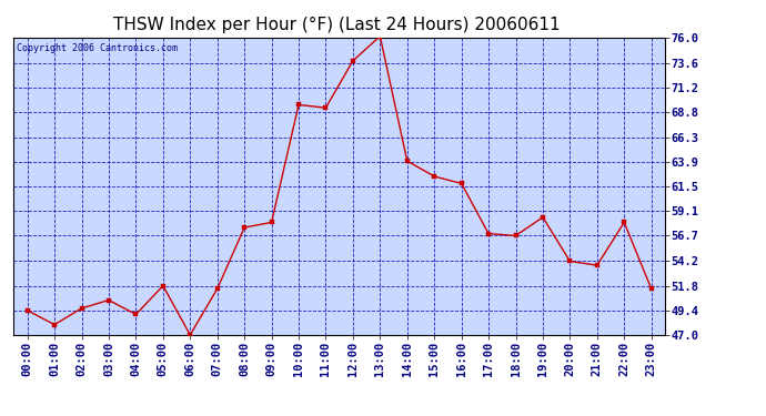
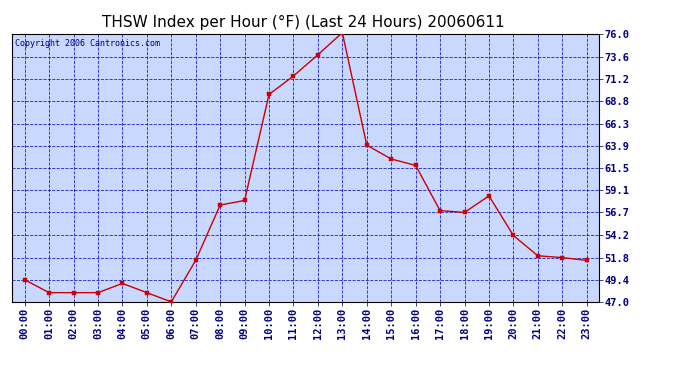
02:00: 49.6 -> 48.0
03:00: 50.4 -> 48.0
05:00: 51.8 -> 48.0
11:00: 69.2 -> 71.5
21:00: 53.8 -> 52.0
22:00: 58.0 -> 51.8
